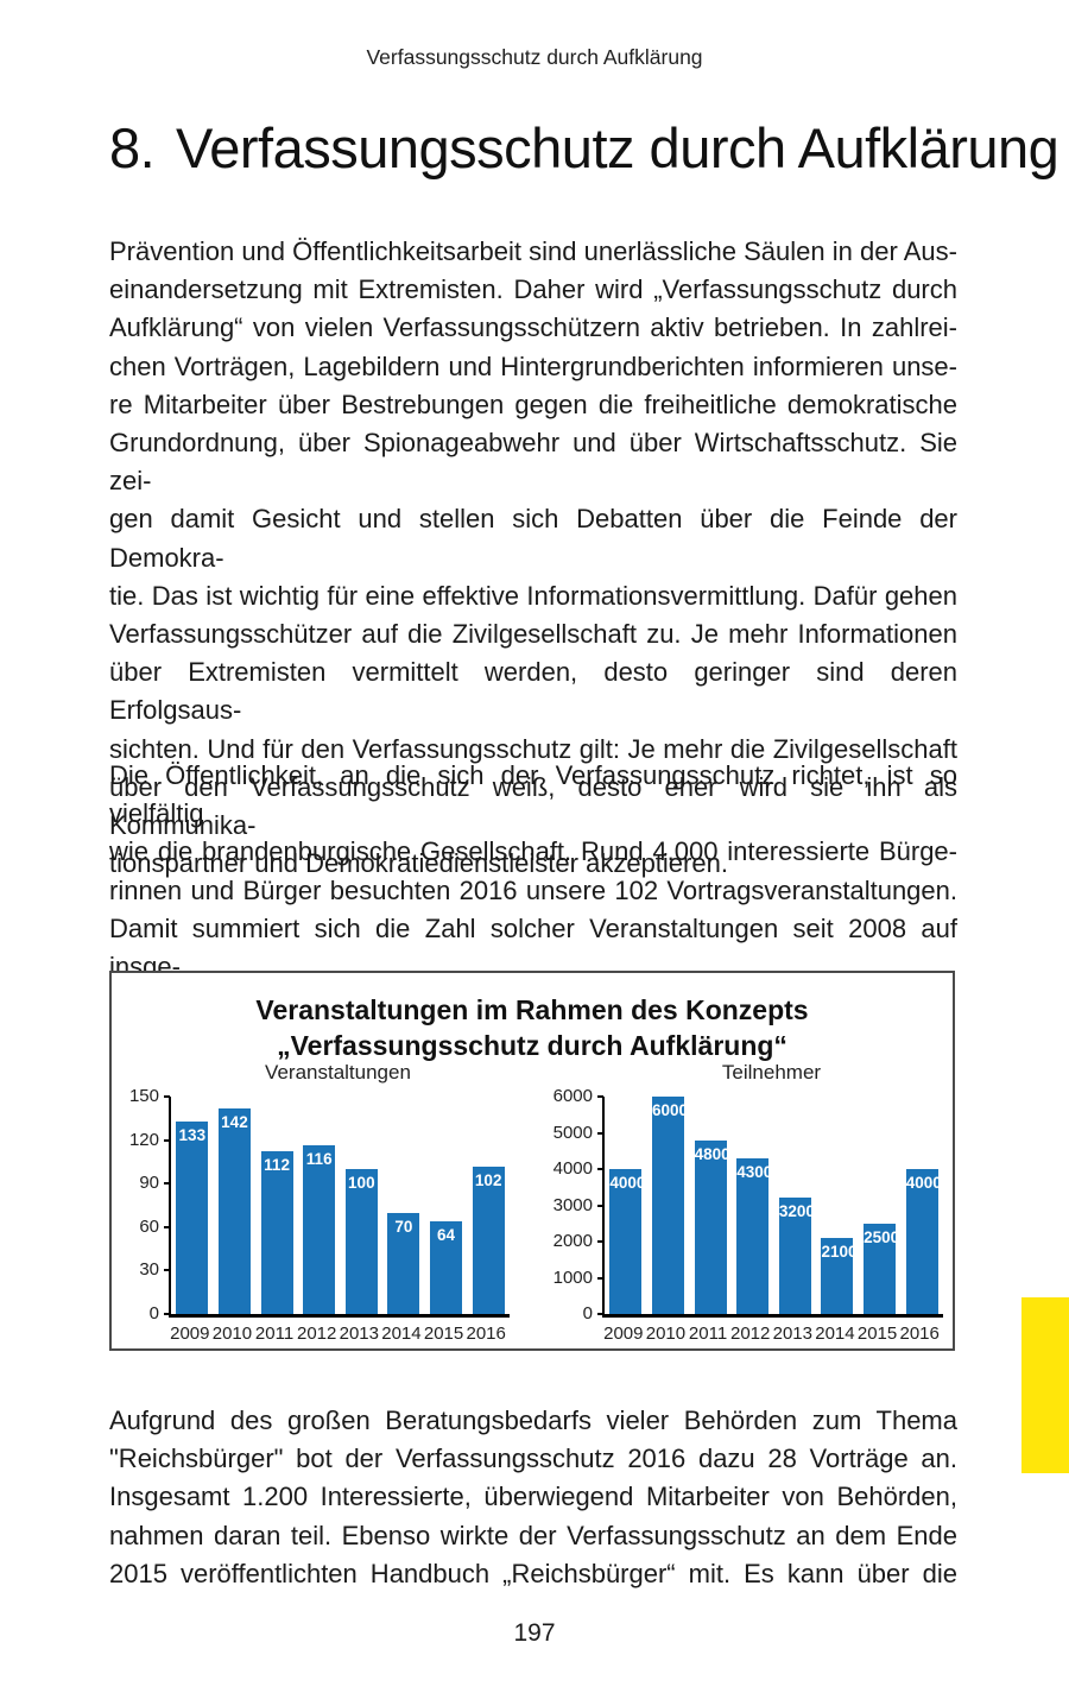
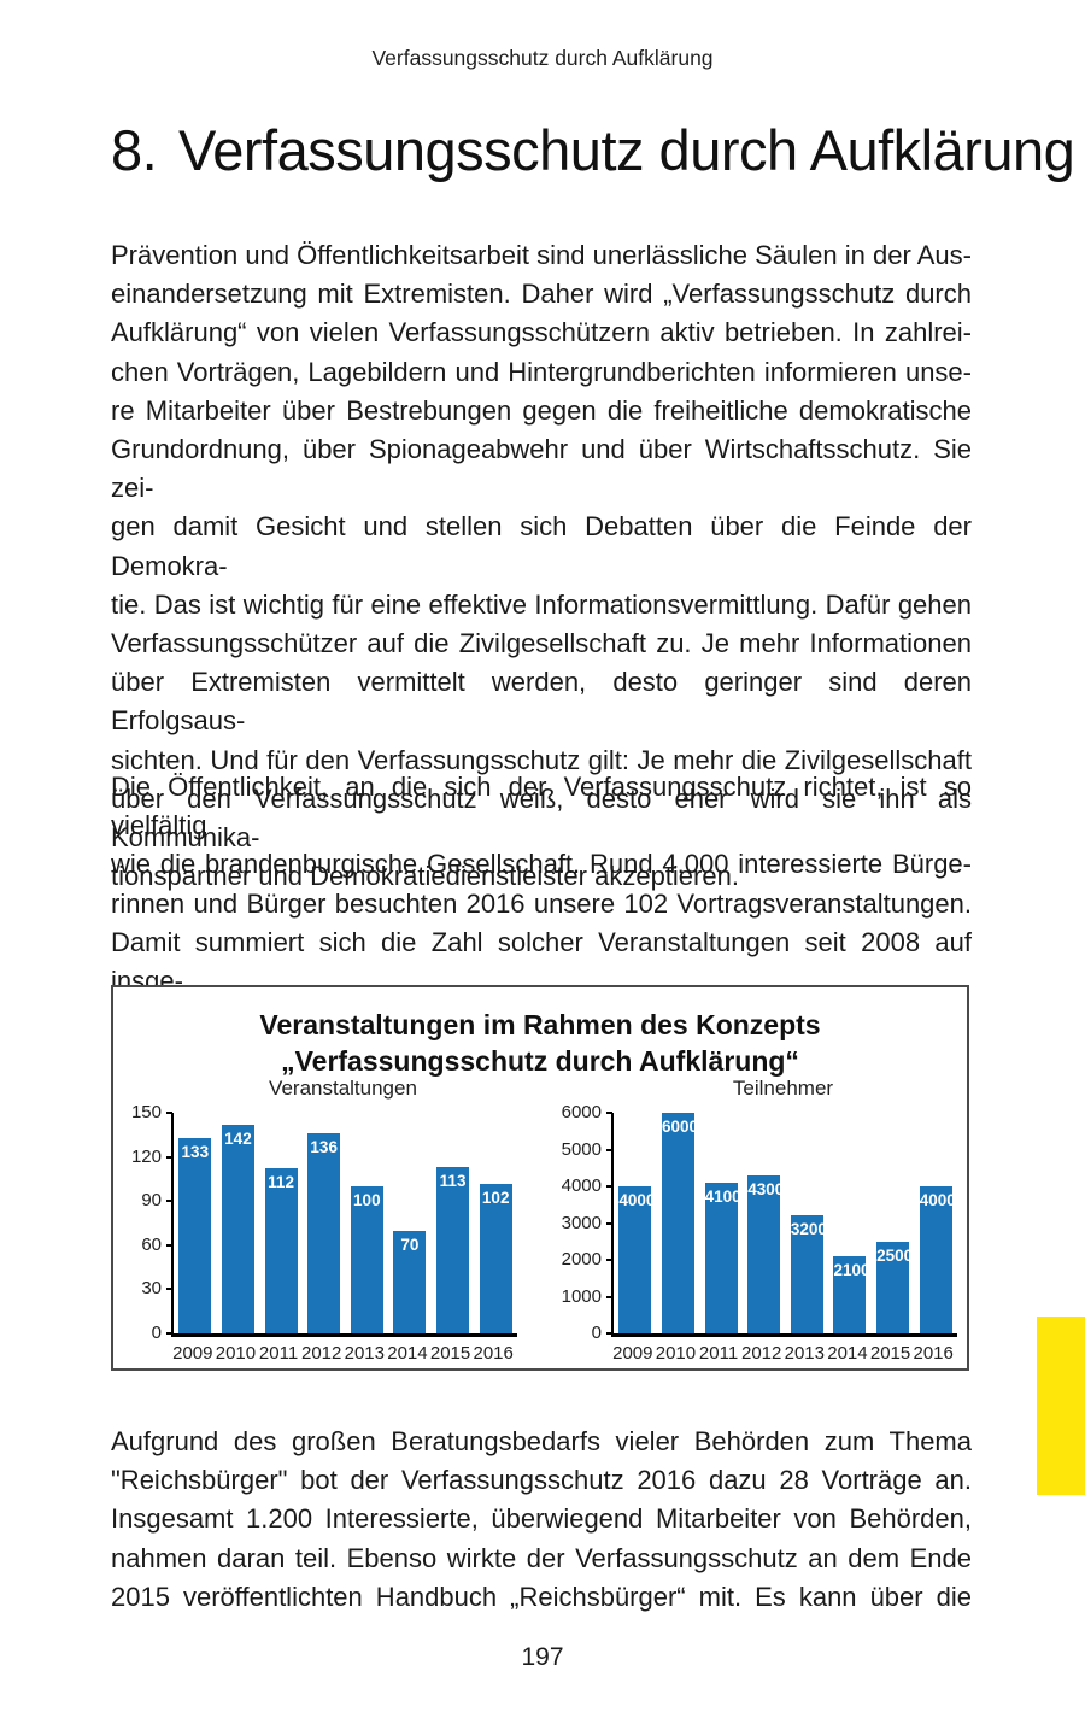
Veranstaltungen/2012: 116 -> 136
Veranstaltungen/2015: 64 -> 113
Teilnehmer/2011: 4800 -> 4100
